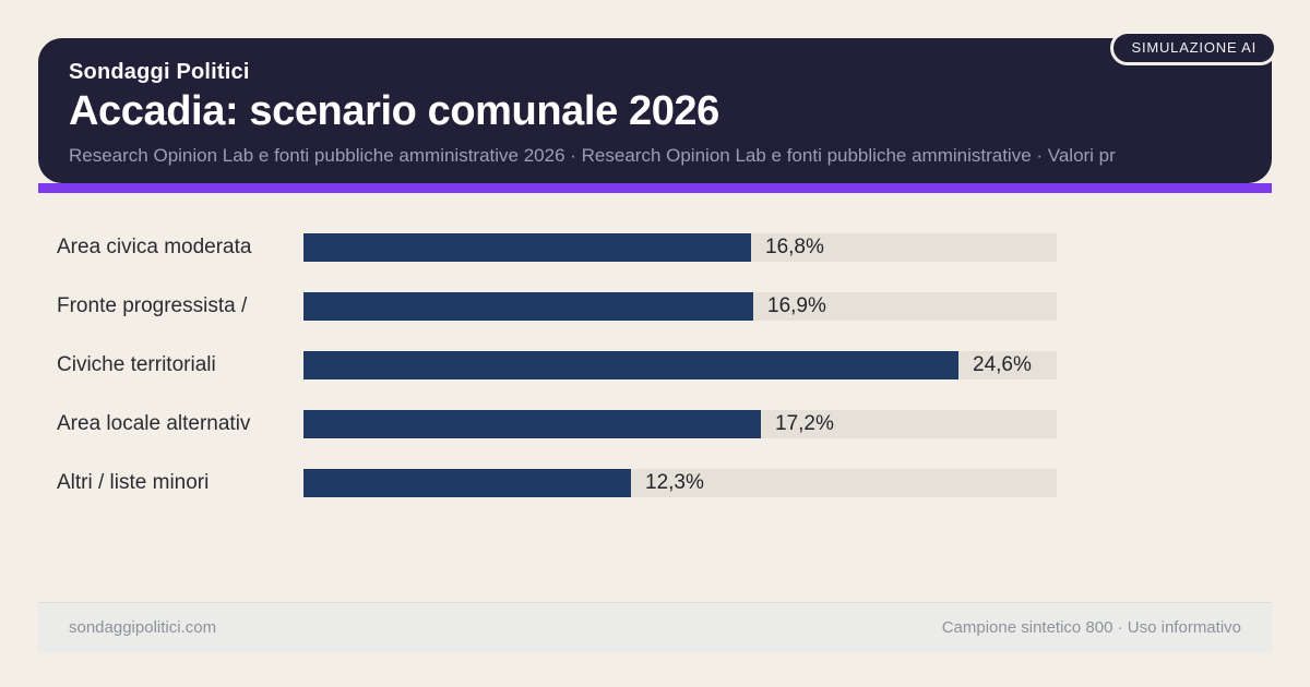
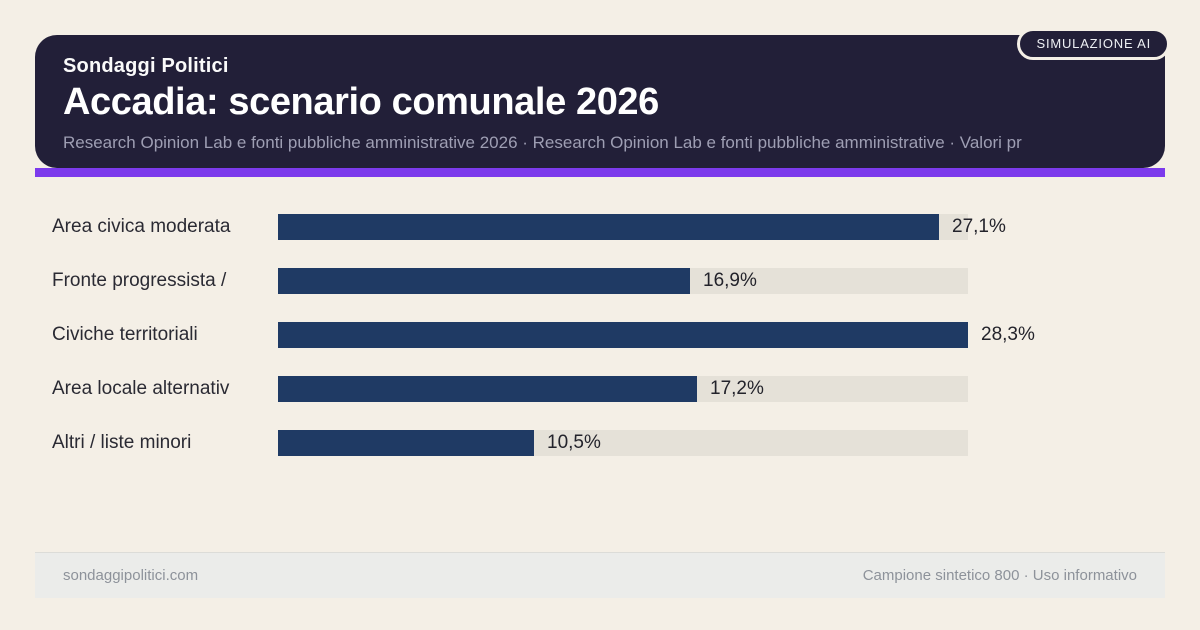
Area civica moderata: 16,8% -> 27,1%
Civiche territoriali: 24,6% -> 28,3%
Altri / liste minori: 12,3% -> 10,5%
